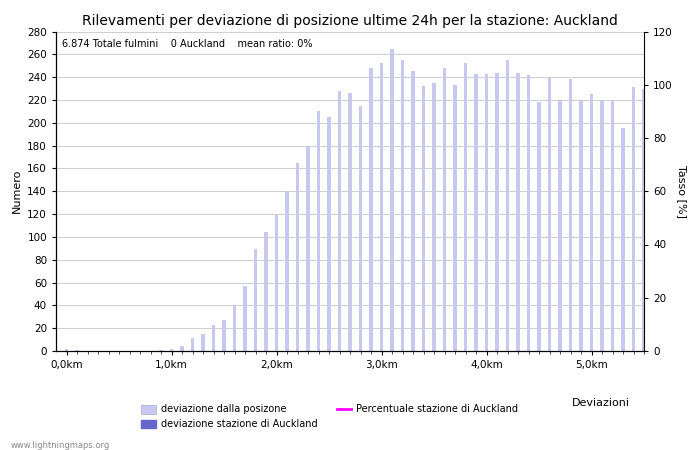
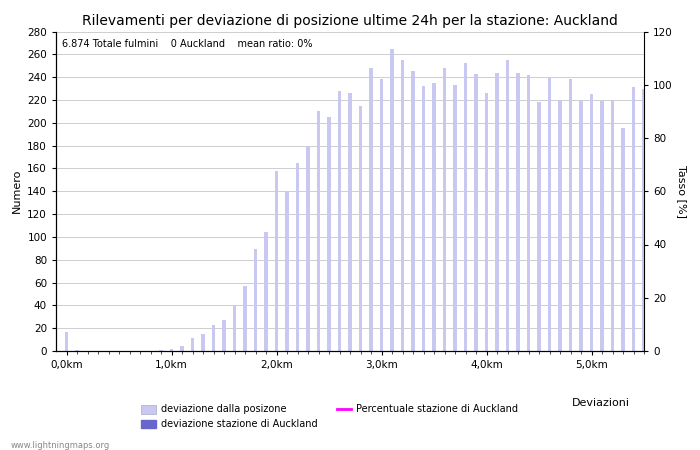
0,0km: 2 -> 17
2,0km: 119 -> 158
3,0km: 252 -> 238
4,0km: 243 -> 226
